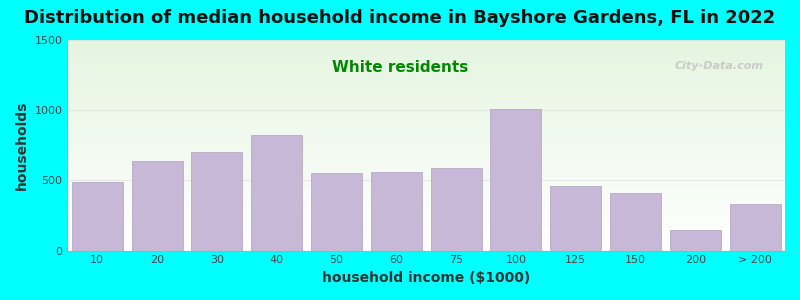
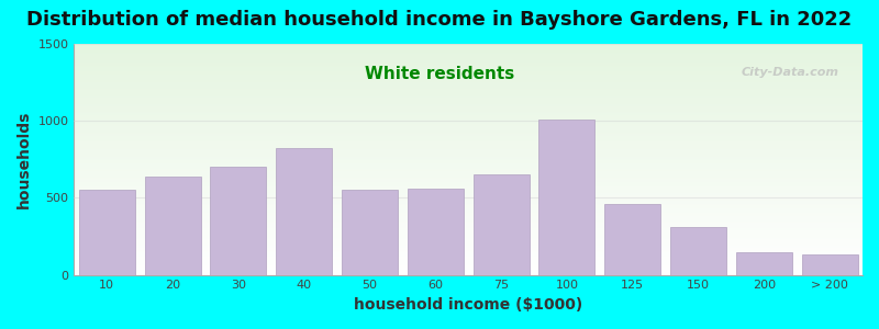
10: 490 -> 560
75: 590 -> 650
150: 410 -> 310
> 200: 330 -> 140
